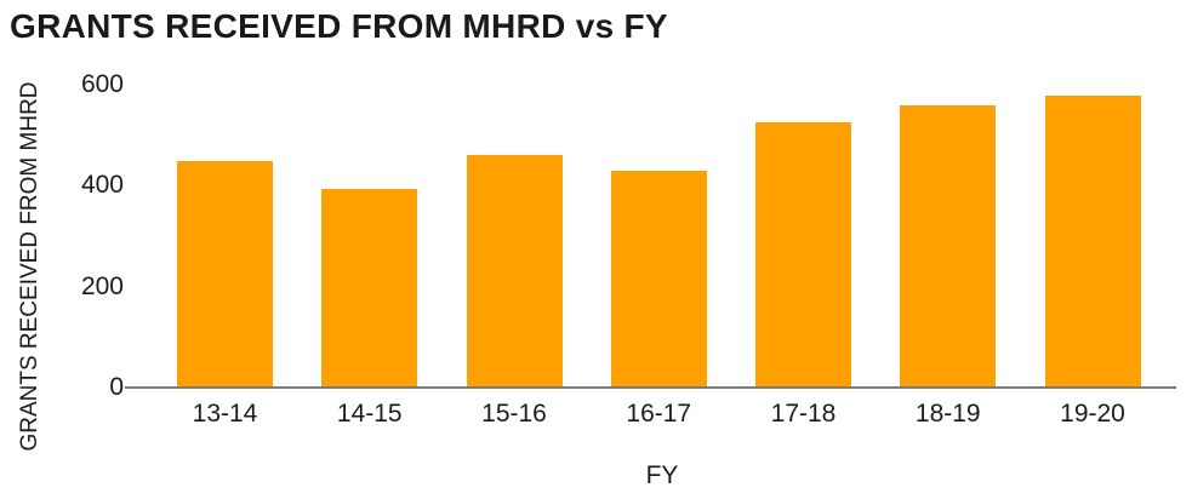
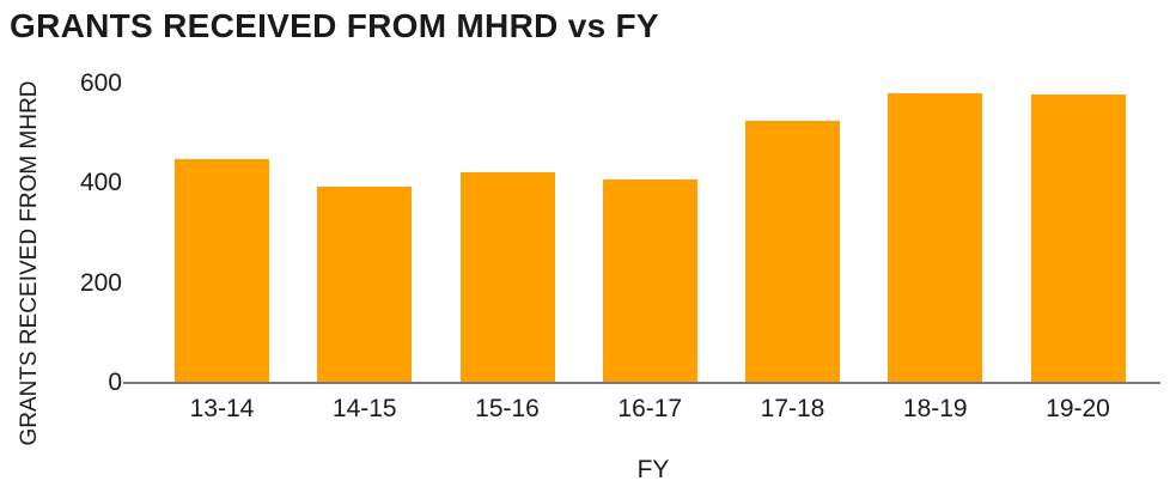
15-16: 460 -> 420
16-17: 430 -> 410
18-19: 560 -> 580
